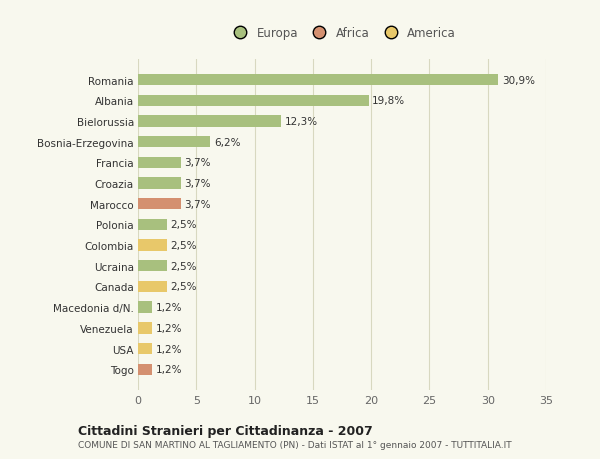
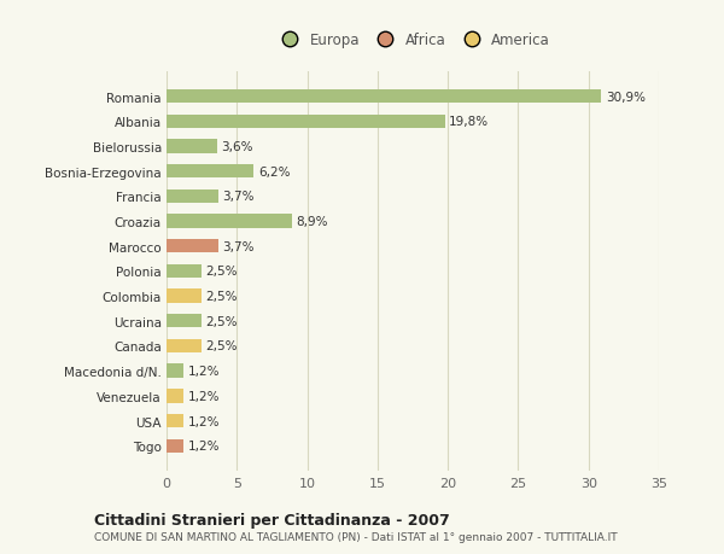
Bielorussia: 12,3% -> 3,6%
Croazia: 3,7% -> 8,9%
